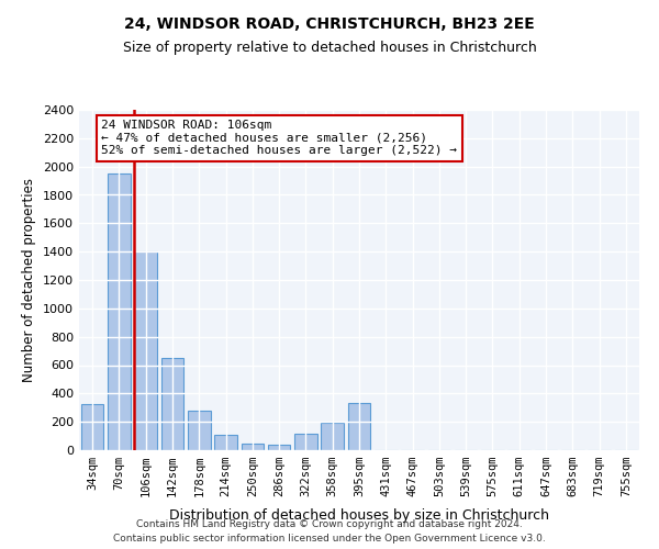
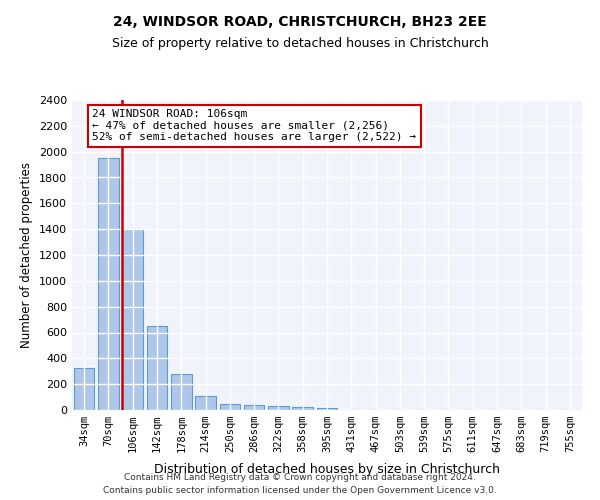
322sqm: 120 -> 30
358sqm: 190 -> 20
395sqm: 330 -> 20
